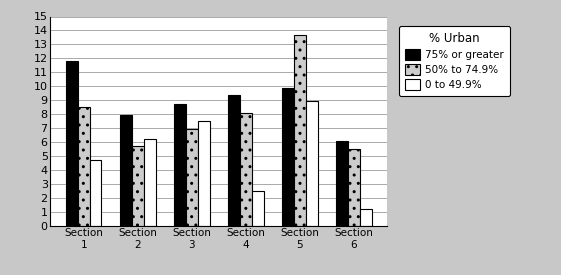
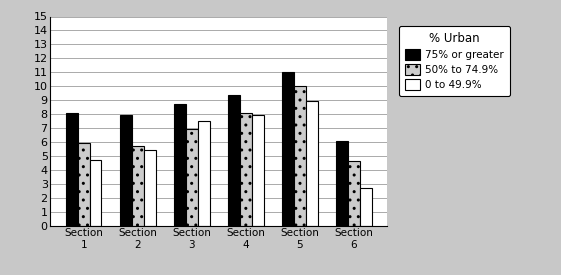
75% or greater/Section 1: 11.8 -> 8.1
50% to 74.9%/Section 1: 8.5 -> 5.9
0 to 49.9%/Section 2: 6.2 -> 5.4
0 to 49.9%/Section 4: 2.5 -> 7.9
75% or greater/Section 5: 9.9 -> 11.0
50% to 74.9%/Section 5: 13.7 -> 10.0
50% to 74.9%/Section 6: 5.5 -> 4.6
0 to 49.9%/Section 6: 1.2 -> 2.7
